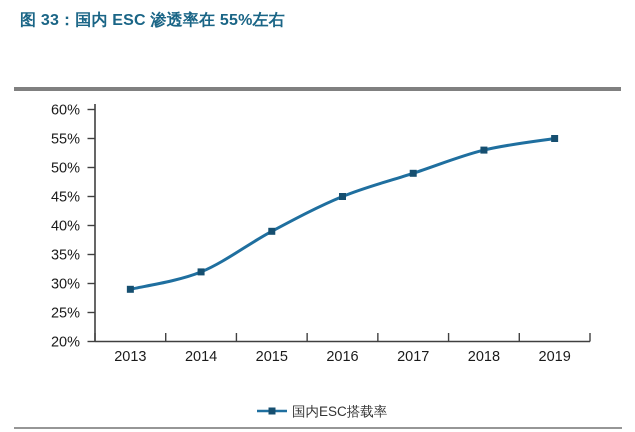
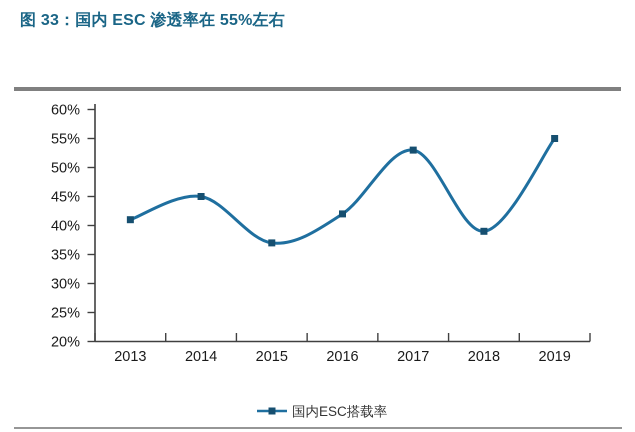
2013: 29% -> 41%
2014: 32% -> 45%
2015: 39% -> 37%
2016: 45% -> 42%
2017: 49% -> 53%
2018: 53% -> 39%
